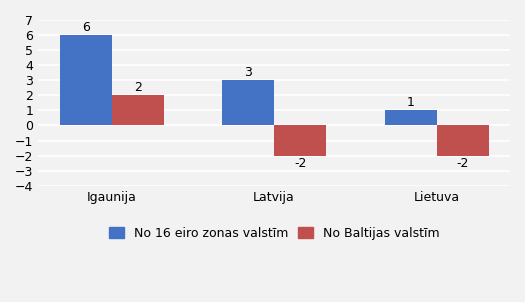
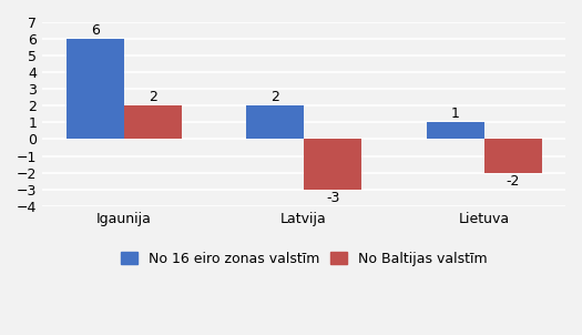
No 16 eiro zonas valstīm/Latvija: 3 -> 2
No Baltijas valstīm/Latvija: -2 -> -3
